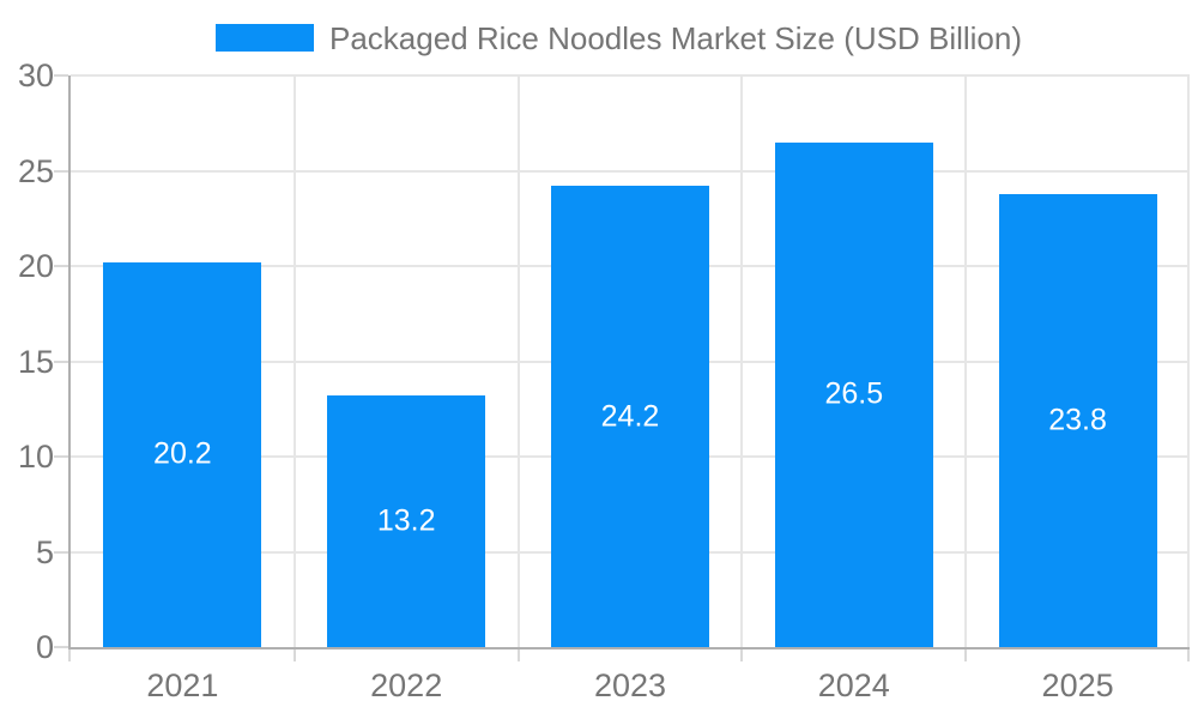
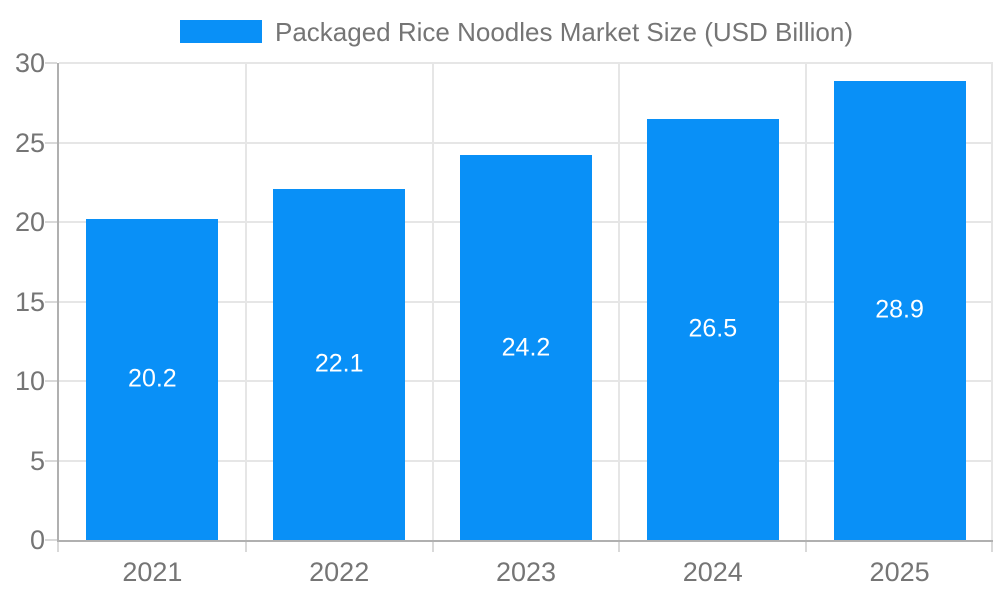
2022: 13.2 -> 22.1
2025: 23.8 -> 28.9
